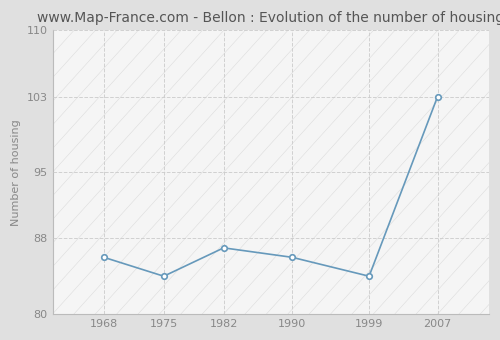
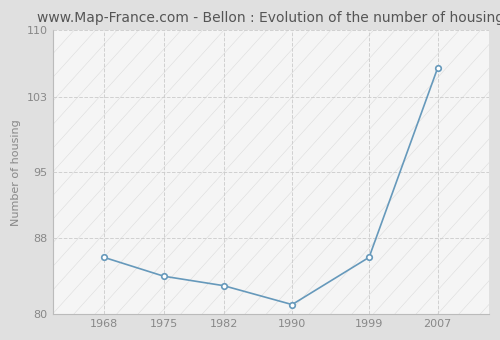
1982: 87 -> 83
1990: 86 -> 81
1999: 84 -> 86
2007: 103 -> 106
